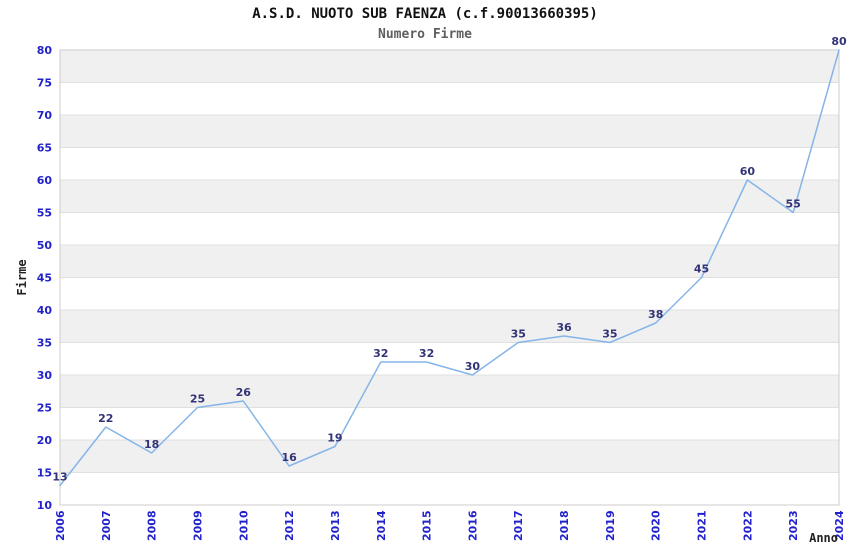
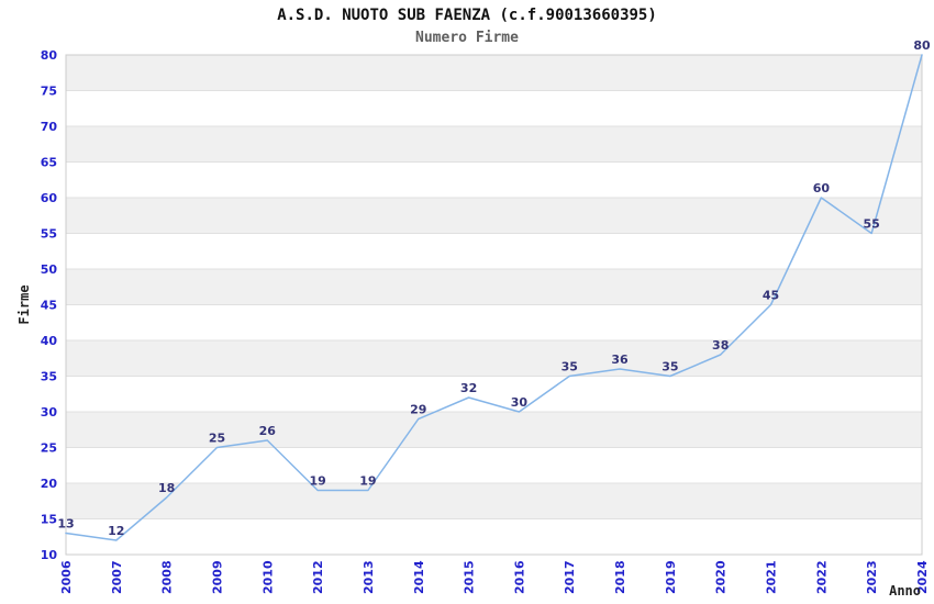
2007: 22 -> 12
2012: 16 -> 19
2014: 32 -> 29
